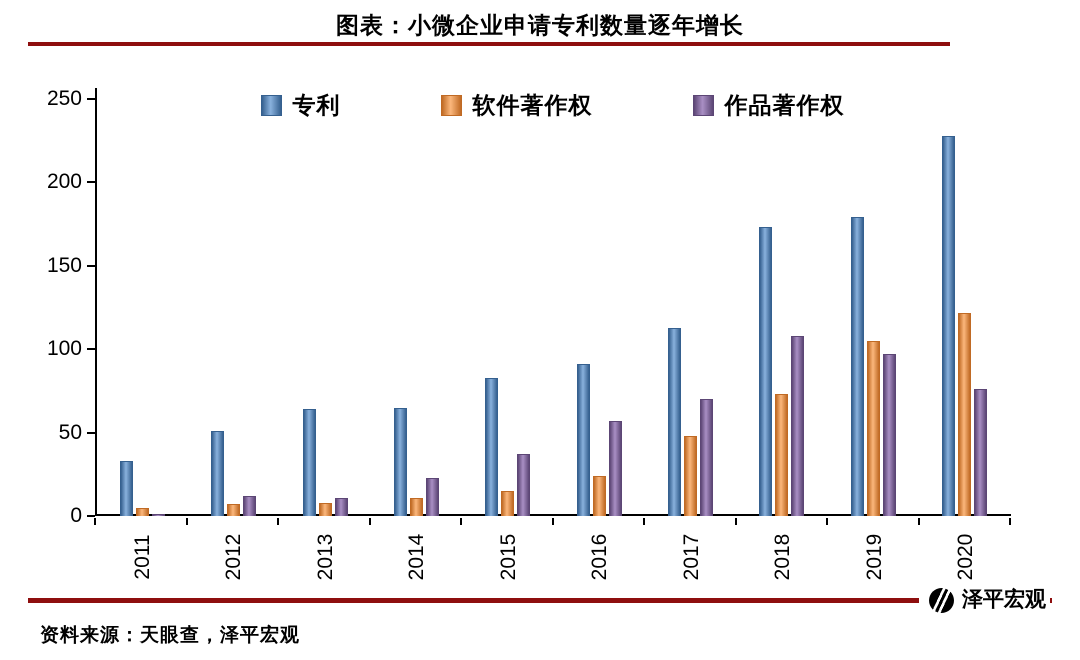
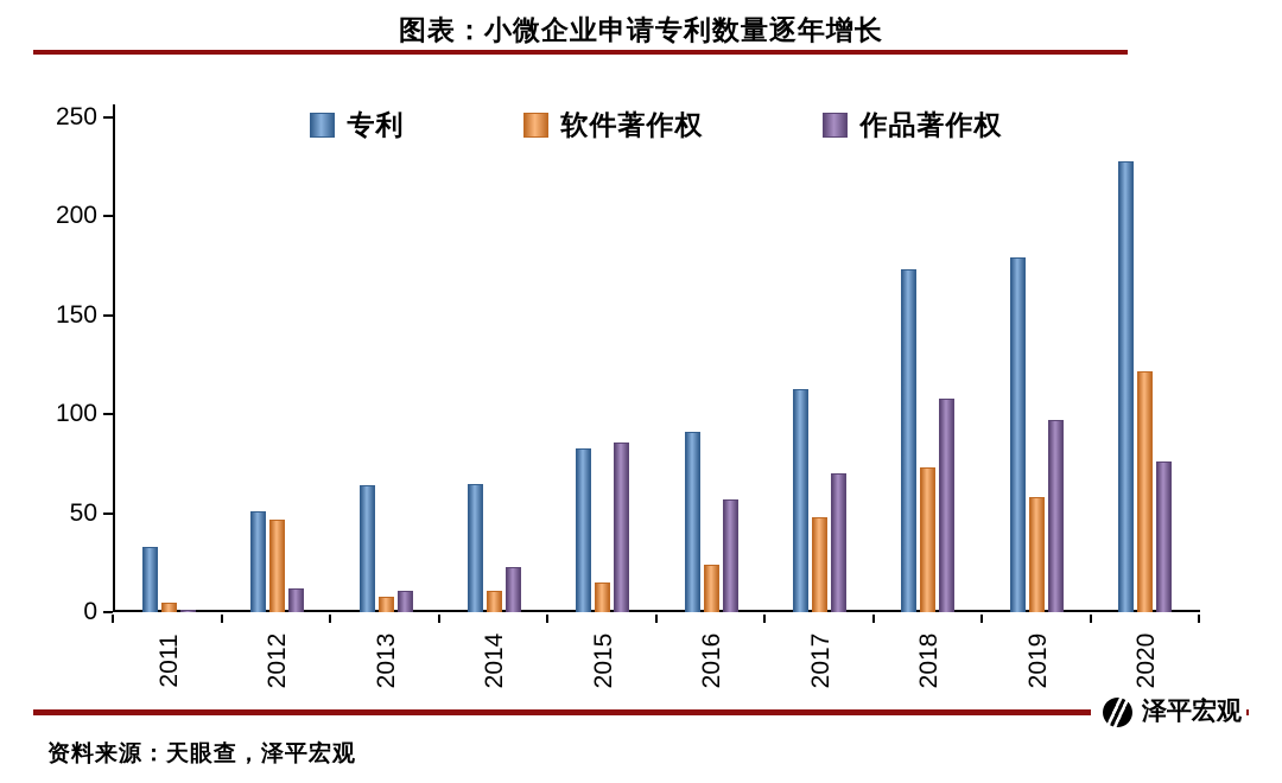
软件著作权/2012: 7 -> 47
作品著作权/2015: 37 -> 86
软件著作权/2019: 105 -> 58
